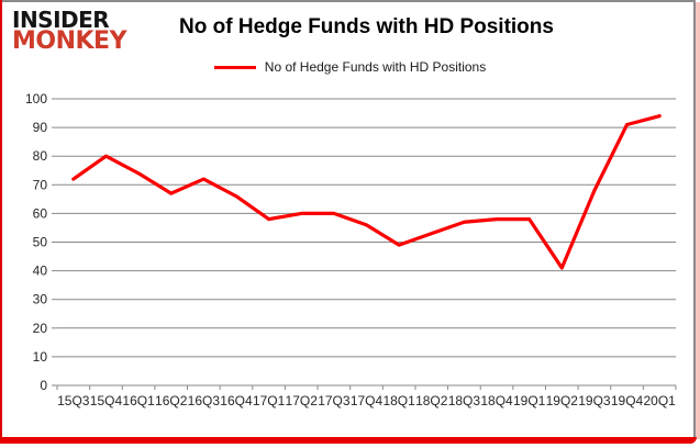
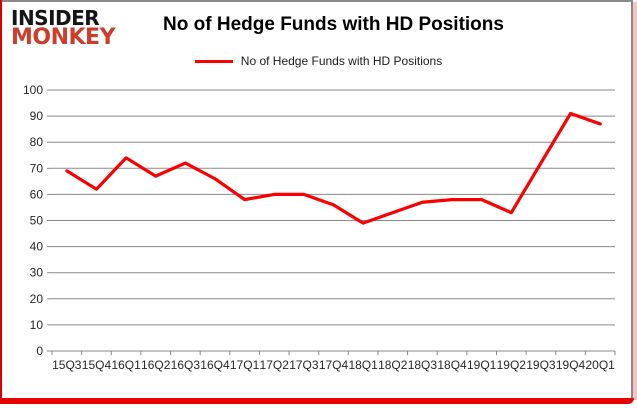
15Q3: 72 -> 69
15Q4: 80 -> 62
19Q2: 41 -> 53
19Q3: 68 -> 72
20Q1: 94 -> 87
